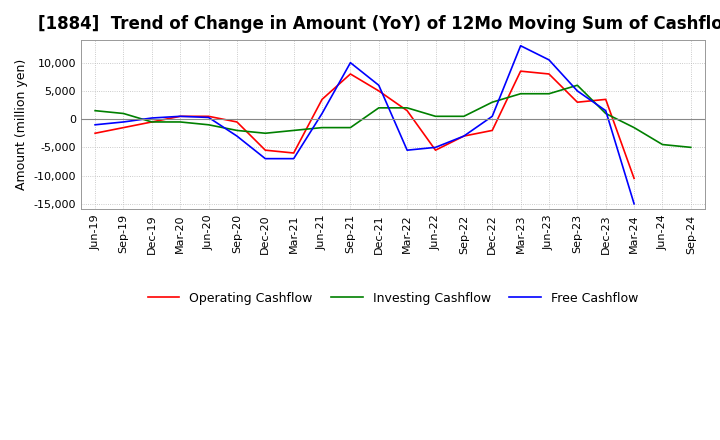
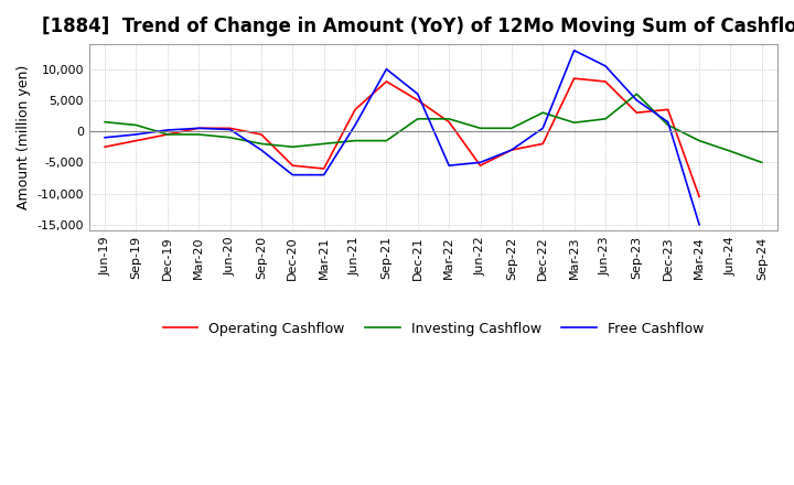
Investing Cashflow/Mar-23: 4,500 -> 1,400
Investing Cashflow/Jun-23: 4,500 -> 2,000
Investing Cashflow/Jun-24: -4,500 -> -3,200
